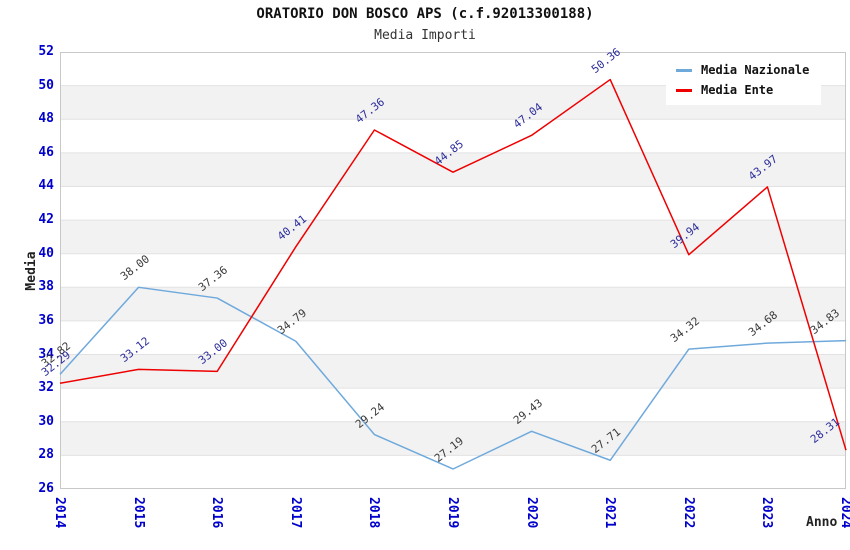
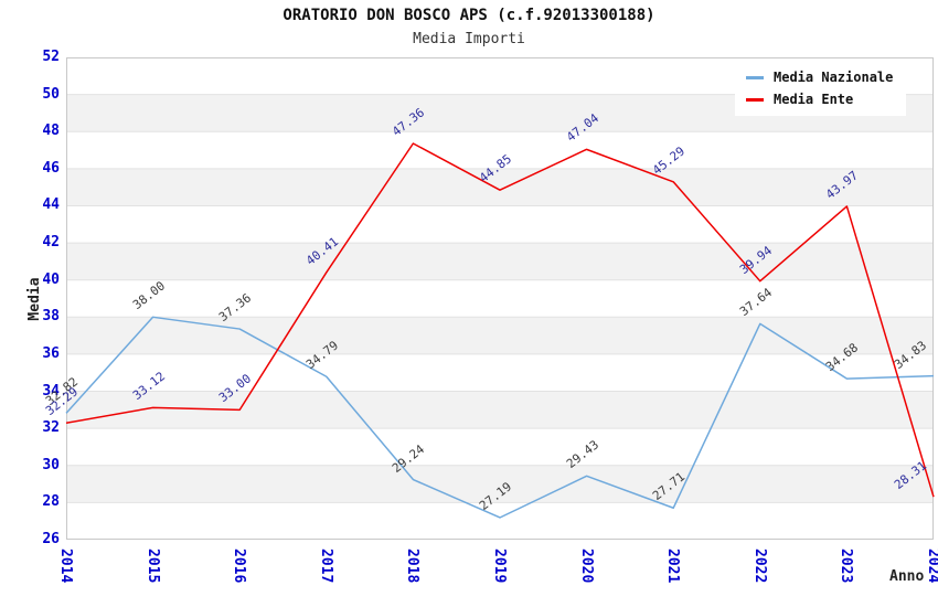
Media Ente/2021: 50.36 -> 45.29
Media Nazionale/2022: 34.32 -> 37.64
